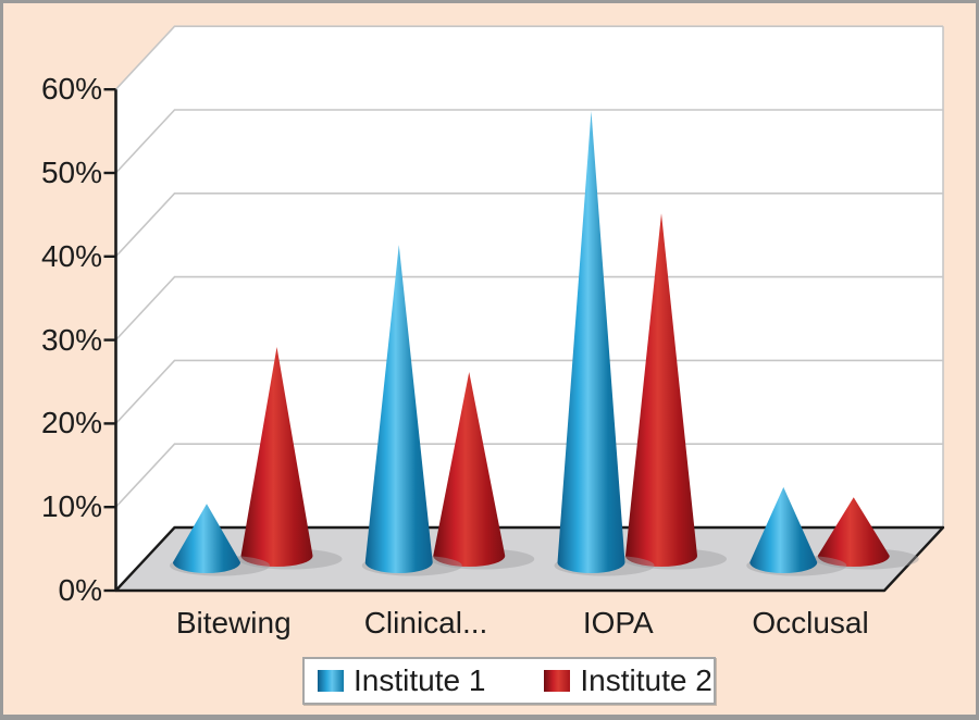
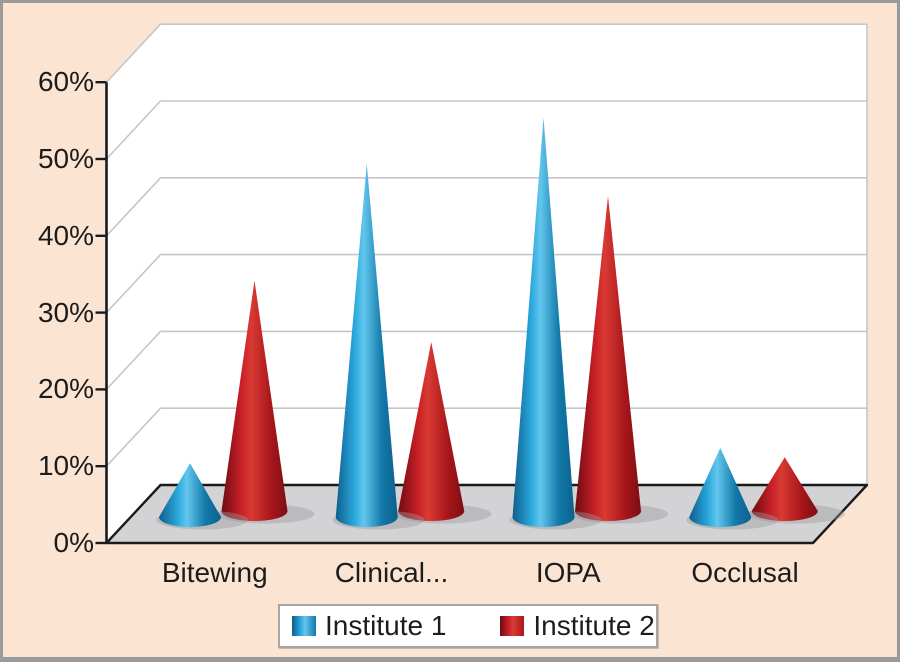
Institute 2/Bitewing: 25% -> 30%
Institute 1/Clinical...: 38% -> 46%
Institute 1/IOPA: 54% -> 52%
